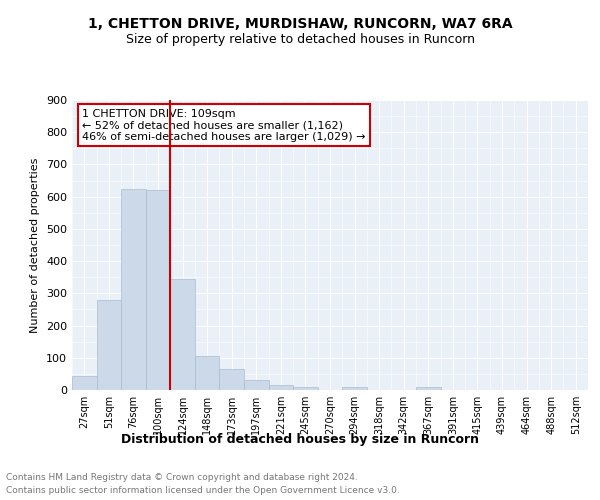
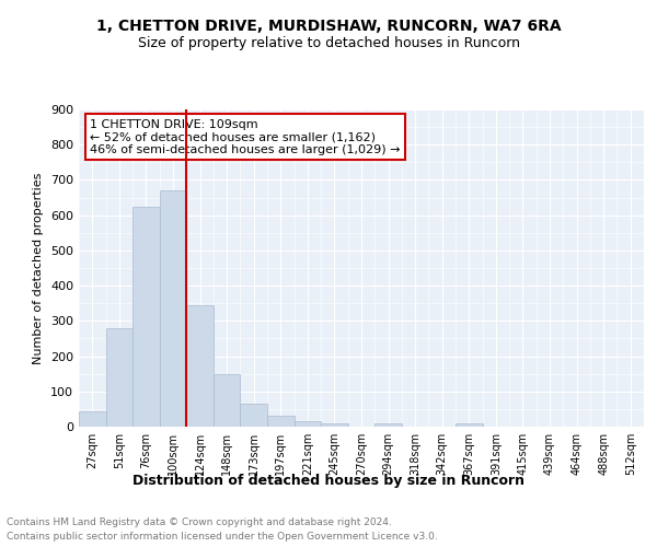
100sqm: 620 -> 670
148sqm: 105 -> 150
